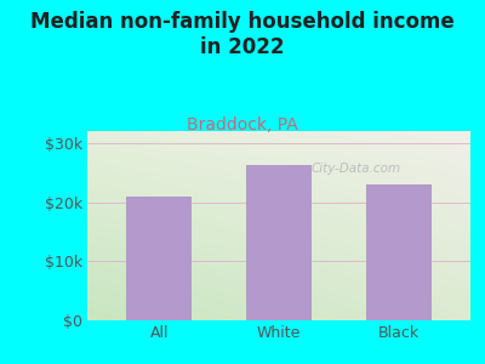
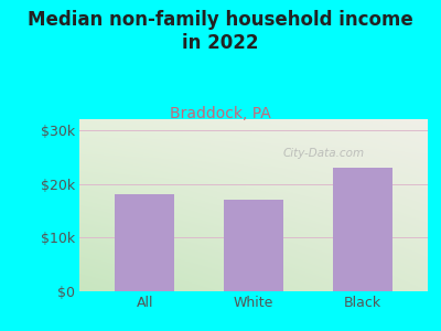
All: $21.0k -> $18.0k
White: $26.2k -> $17.0k
